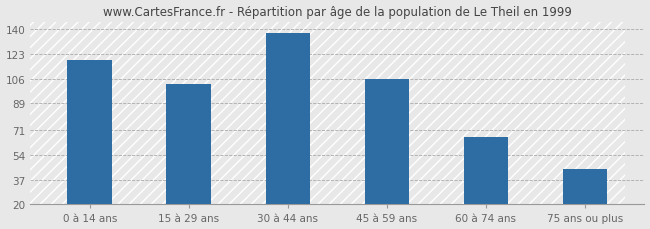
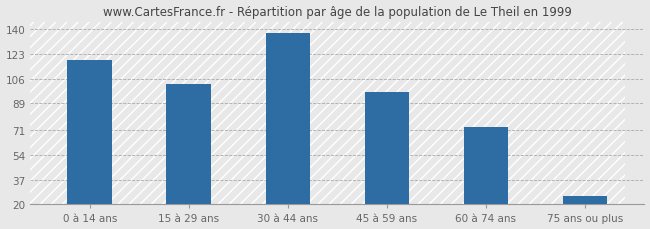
45 à 59 ans: 106 -> 97
60 à 74 ans: 66 -> 73
75 ans ou plus: 44 -> 26
